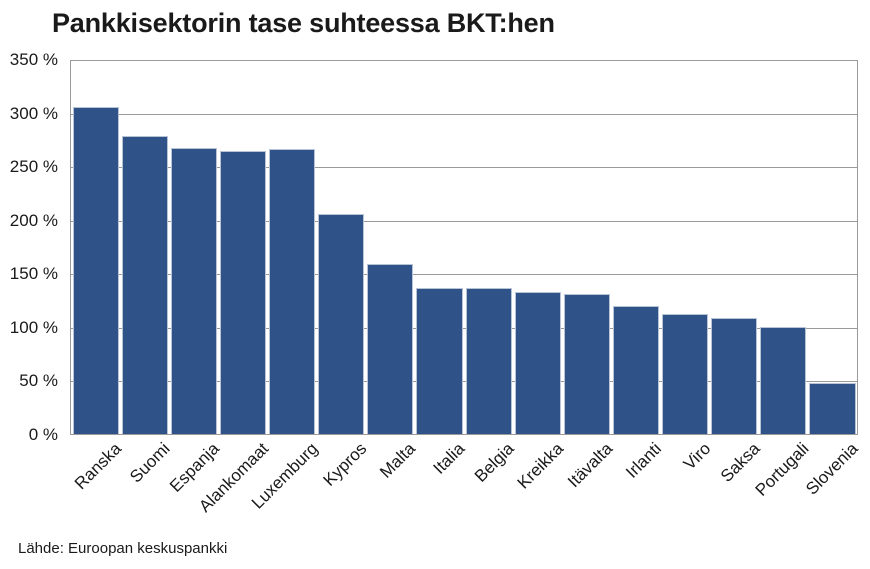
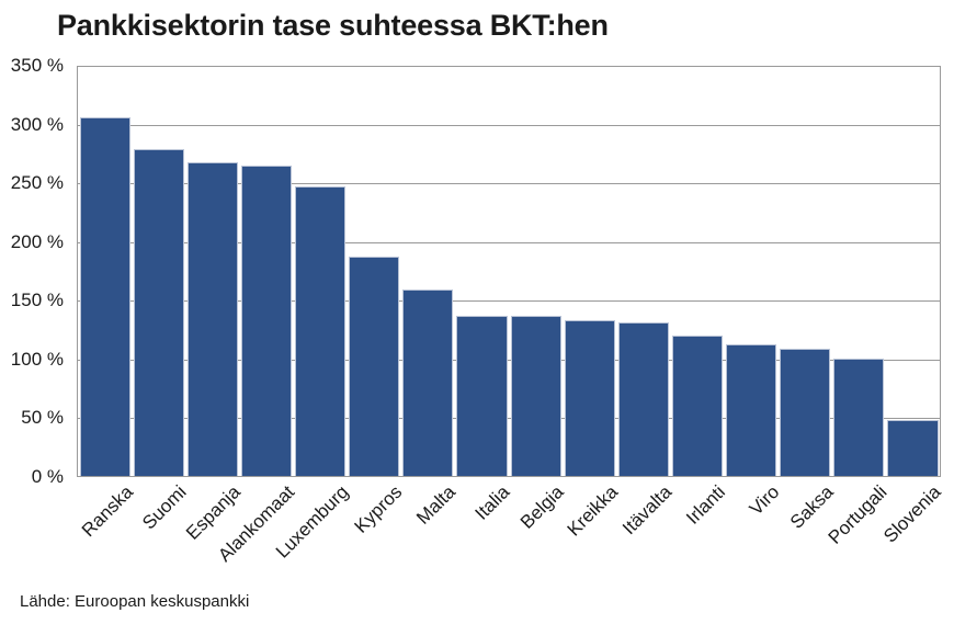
Luxemburg: 267% -> 248%
Kypros: 206% -> 188%
